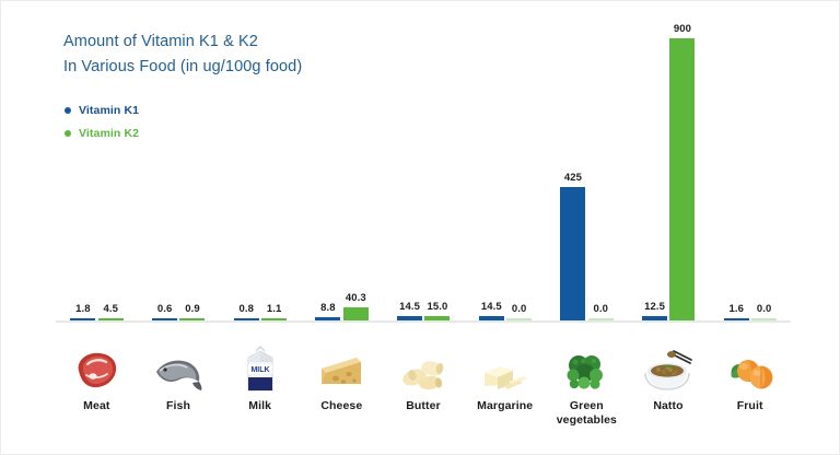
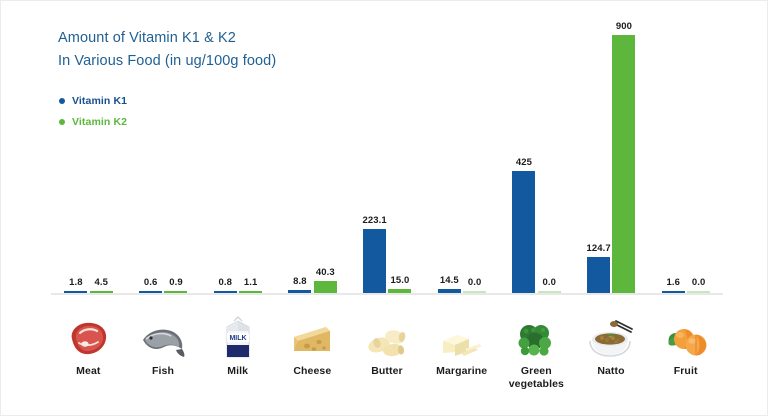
Vitamin K1/Butter: 14.5 -> 223.1
Vitamin K1/Natto: 12.5 -> 124.7
